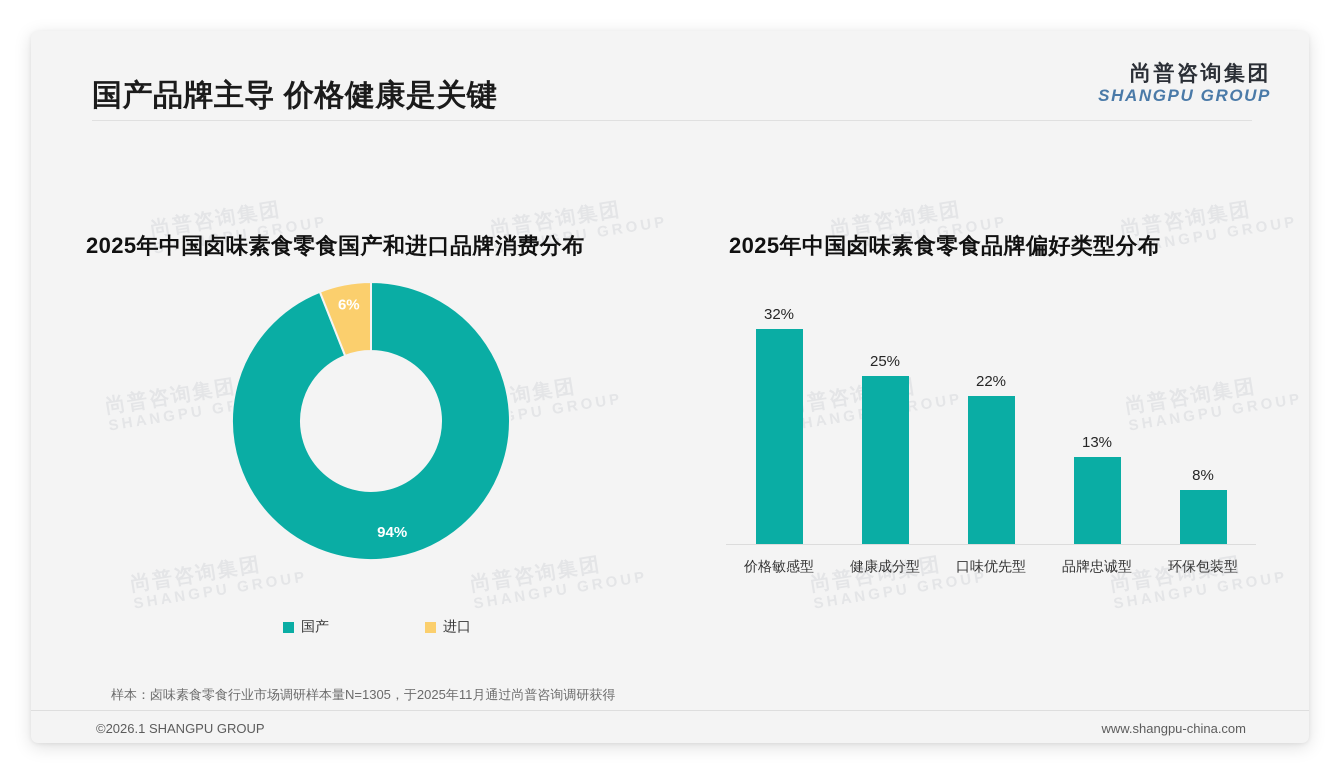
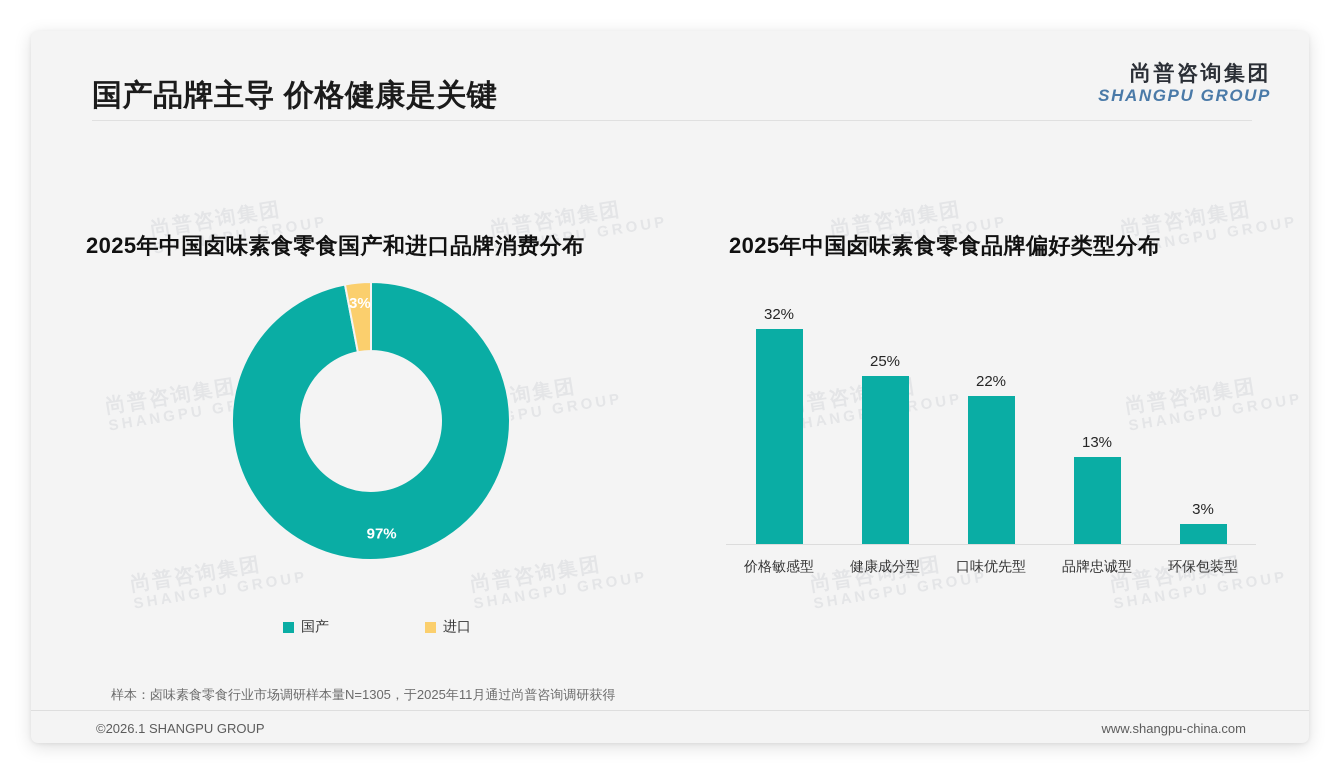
2025年中国卤味素食零食国产和进口品牌消费分布/国产: 94% -> 97%
2025年中国卤味素食零食国产和进口品牌消费分布/进口: 6% -> 3%
2025年中国卤味素食零食品牌偏好类型分布/环保包装型: 8% -> 3%
